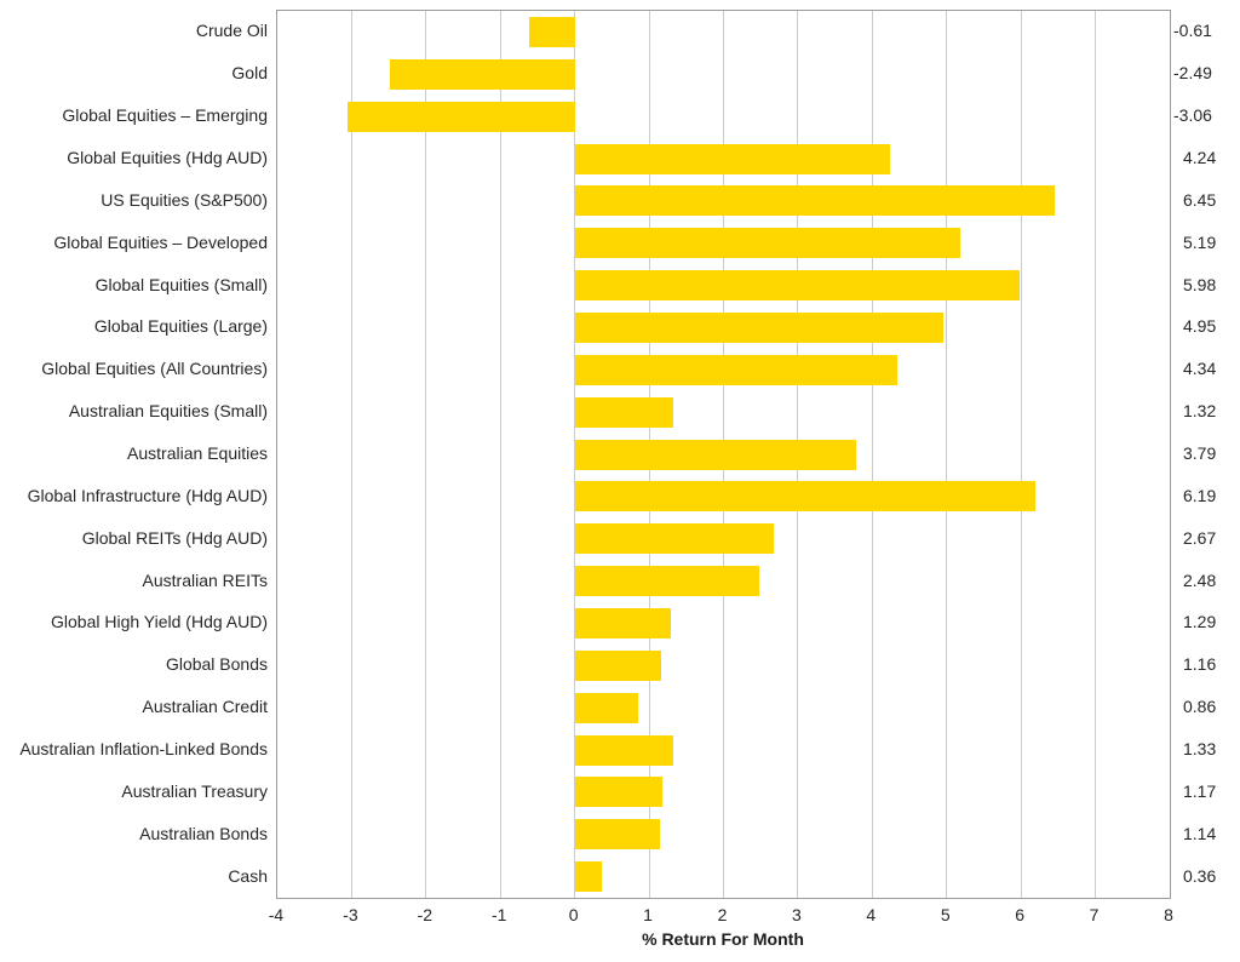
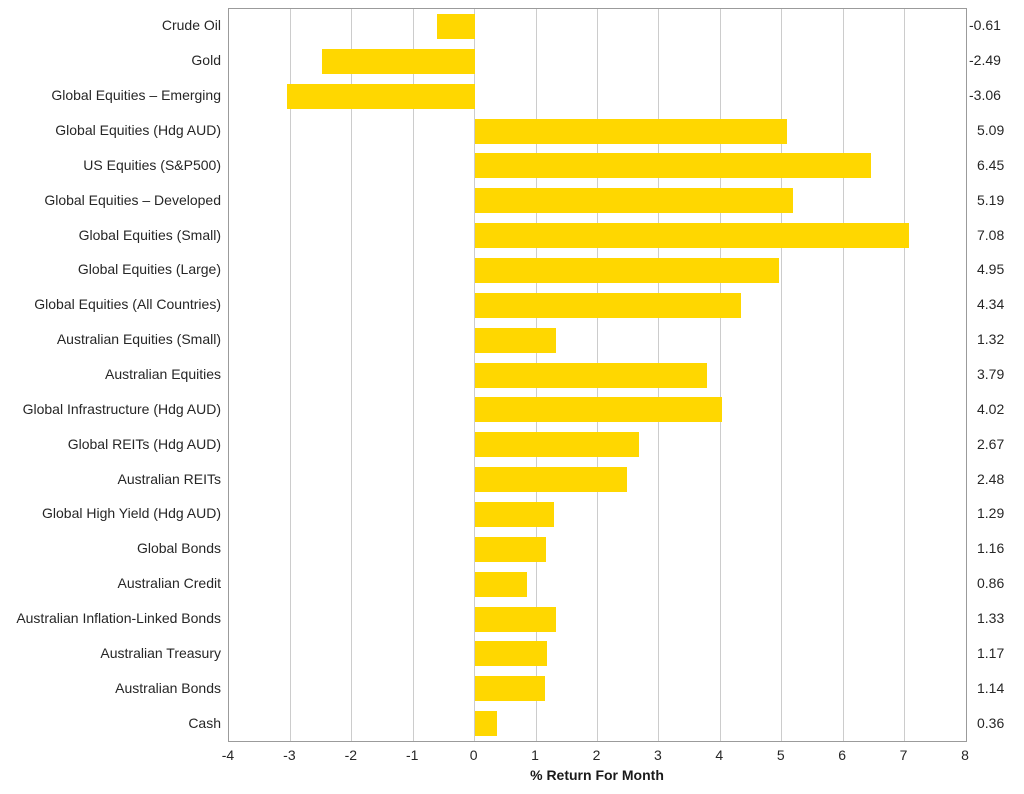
Global Equities (Hdg AUD): 4.24 -> 5.09
Global Equities (Small): 5.98 -> 7.08
Global Infrastructure (Hdg AUD): 6.19 -> 4.02
